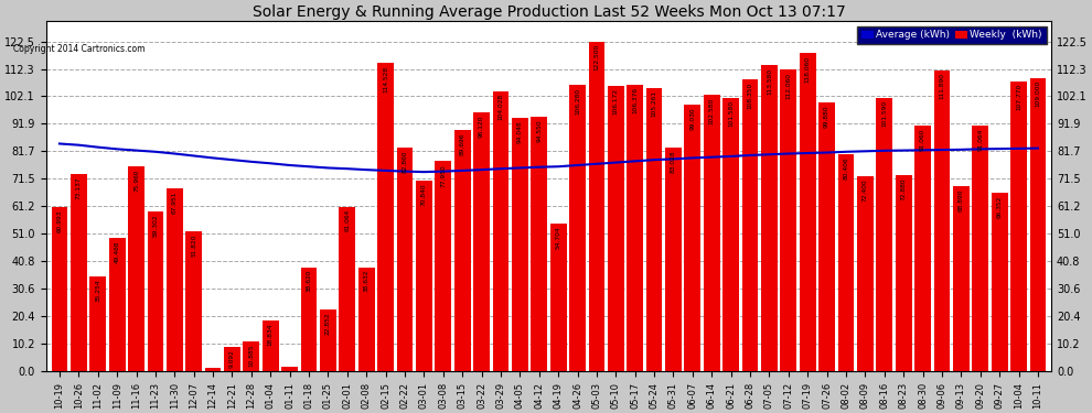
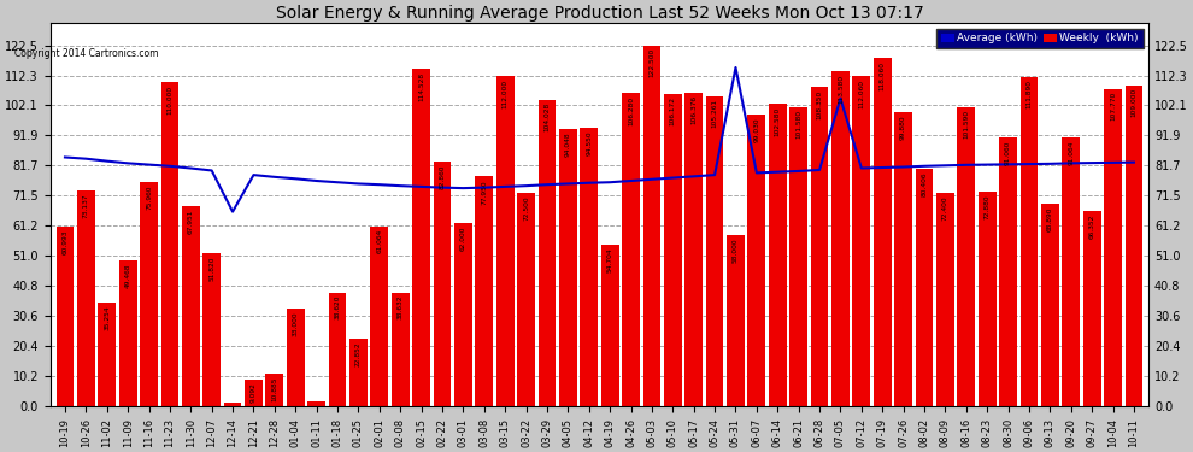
Weekly (kWh)/11-23: 59.3 -> 110.0
Average (kWh)/12-14: 79.2 -> 66.0
Weekly (kWh)/01-04: 18.8 -> 33.0
Weekly (kWh)/03-01: 70.8 -> 62.0
Weekly (kWh)/03-15: 89.7 -> 112.0
Weekly (kWh)/03-22: 96.1 -> 72.5
Weekly (kWh)/05-31: 83.0 -> 58.0
Average (kWh)/05-31: 78.8 -> 115.0
Average (kWh)/07-05: 80.5 -> 104.5
